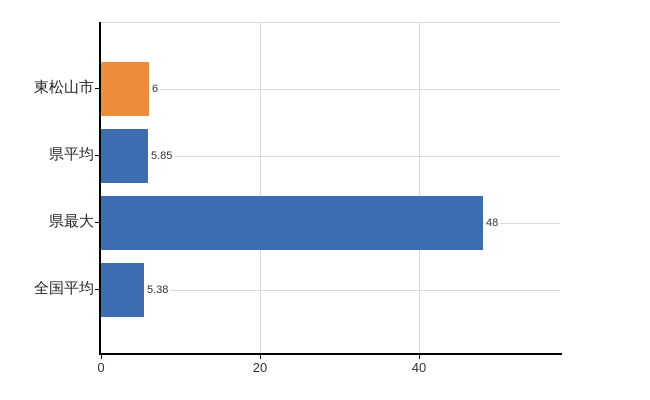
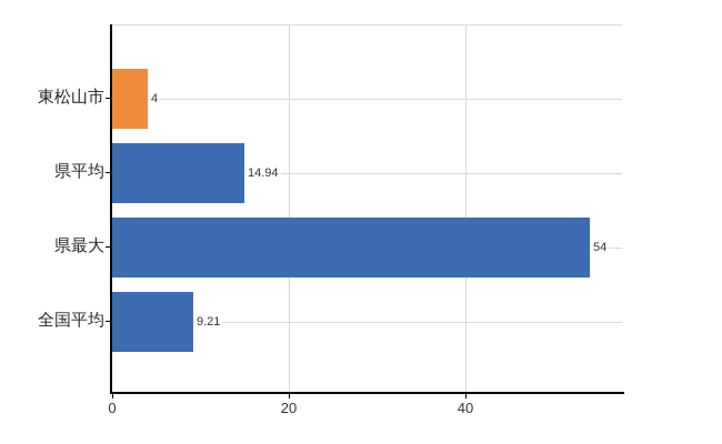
東松山市: 6 -> 4
県平均: 5.85 -> 14.94
県最大: 48 -> 54
全国平均: 5.38 -> 9.21
